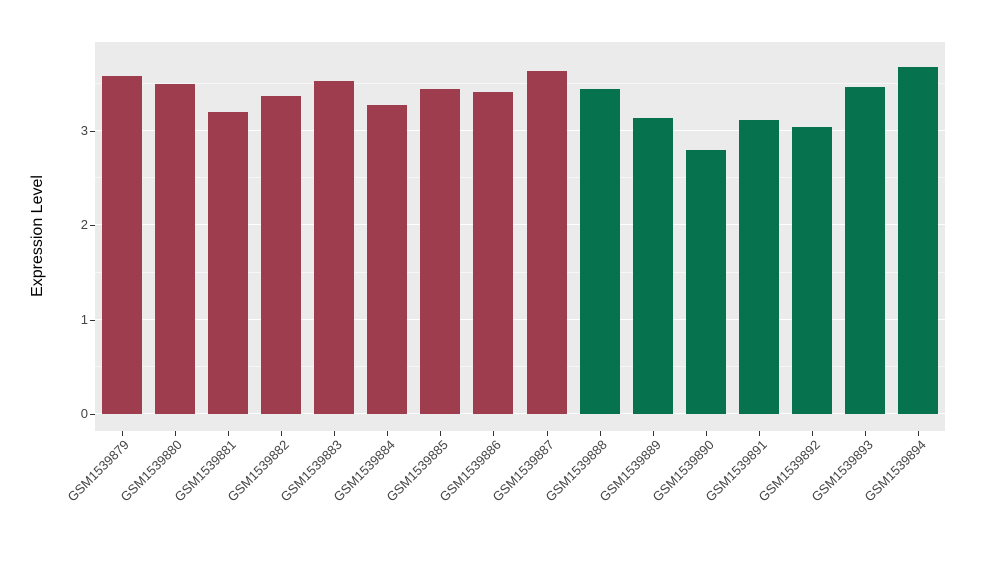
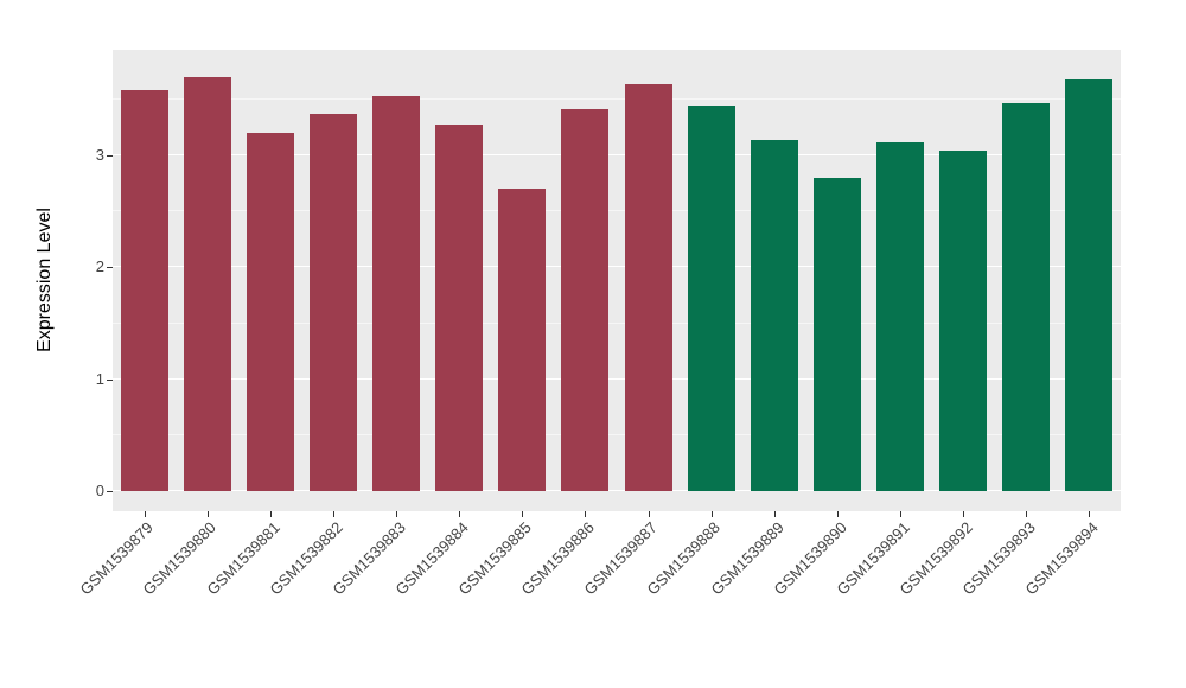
GSM1539880: 3.5 -> 3.7
GSM1539885: 3.5 -> 2.7
